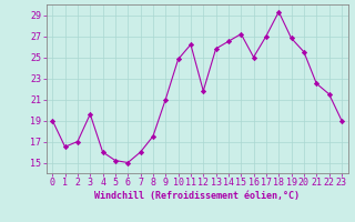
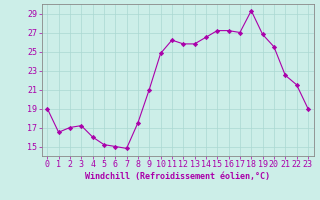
3: 19.6 -> 17.2
7: 16.0 -> 14.8
12: 21.8 -> 25.8
16: 25.0 -> 27.2
